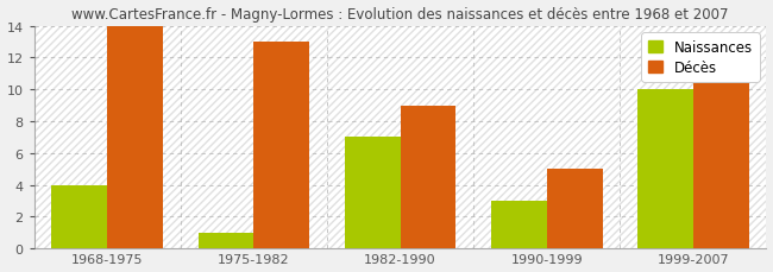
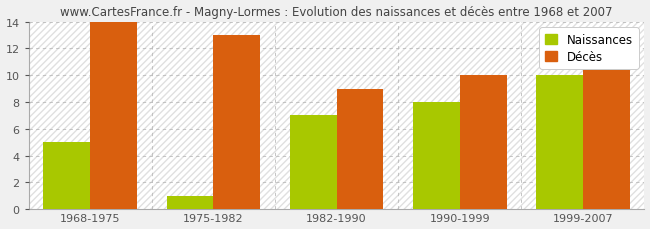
Naissances/1968-1975: 4 -> 5
Naissances/1990-1999: 3 -> 8
Décès/1990-1999: 5 -> 10
